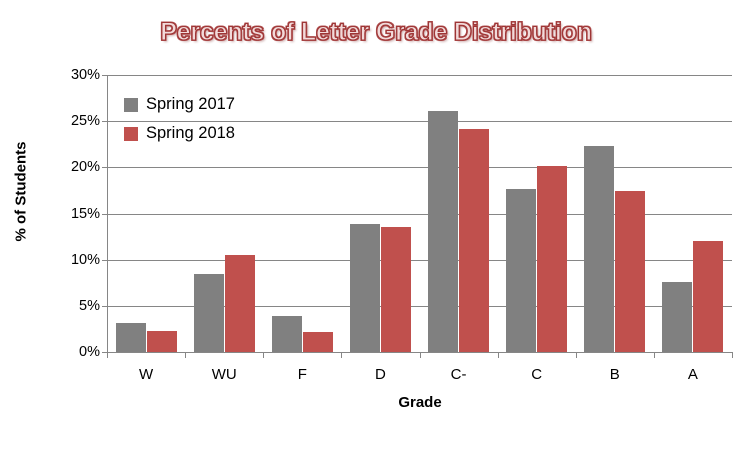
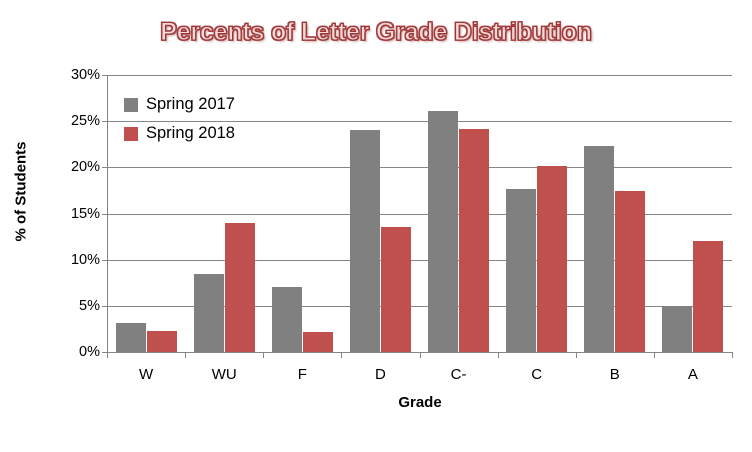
Spring 2018/WU: 10% -> 14%
Spring 2017/F: 4% -> 7%
Spring 2017/D: 14% -> 24%
Spring 2017/A: 8% -> 5%
